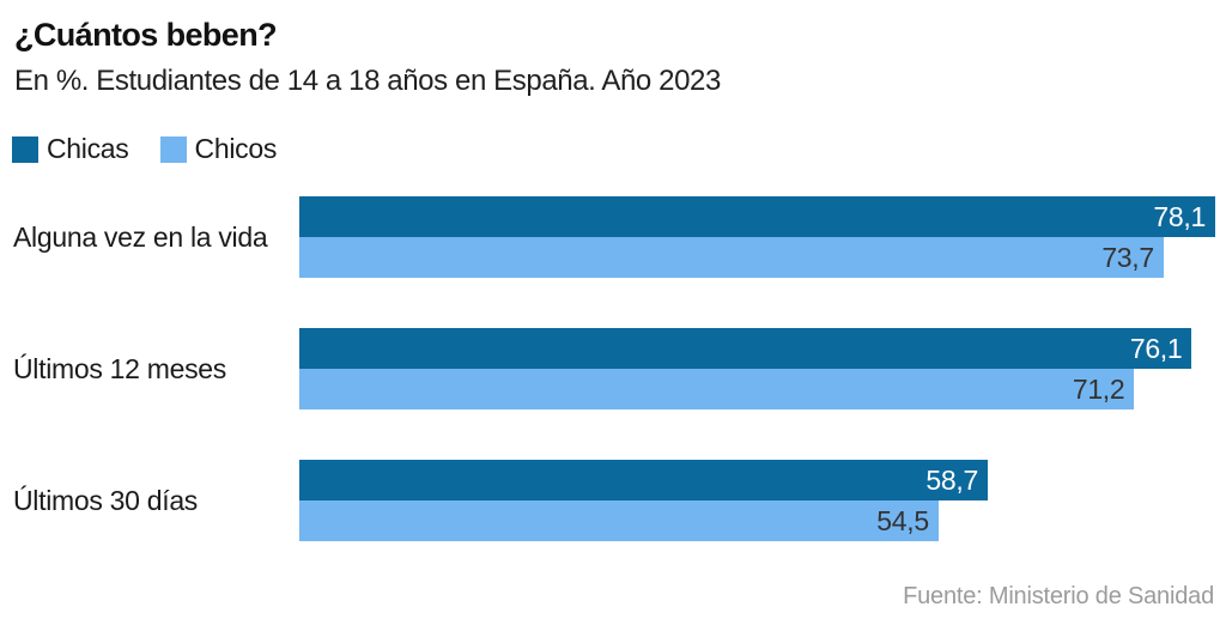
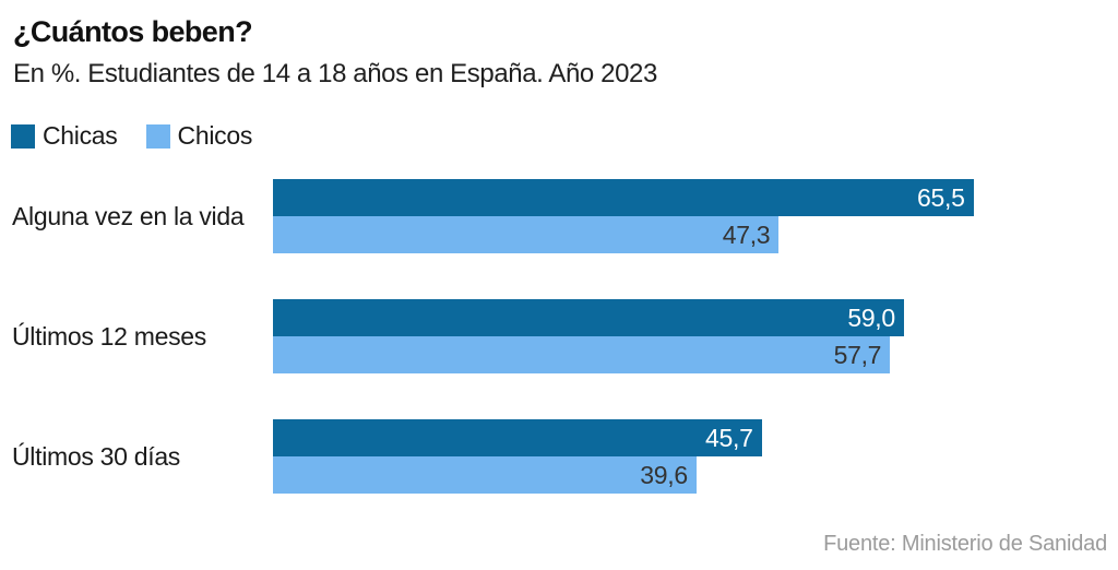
Chicas/Alguna vez en la vida: 78,1 -> 65,5
Chicos/Alguna vez en la vida: 73,7 -> 47,3
Chicas/Últimos 12 meses: 76,1 -> 59,0
Chicos/Últimos 12 meses: 71,2 -> 57,7
Chicas/Últimos 30 días: 58,7 -> 45,7
Chicos/Últimos 30 días: 54,5 -> 39,6
